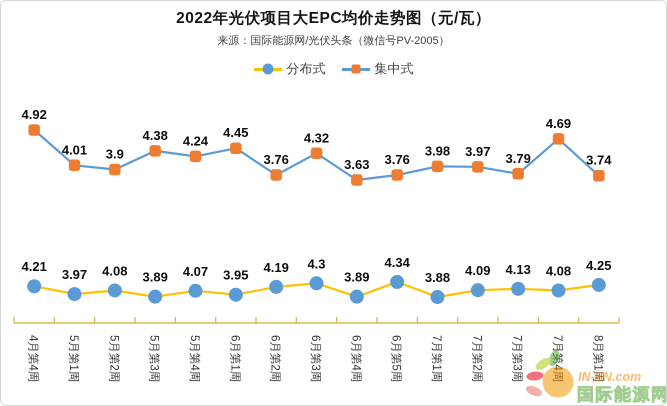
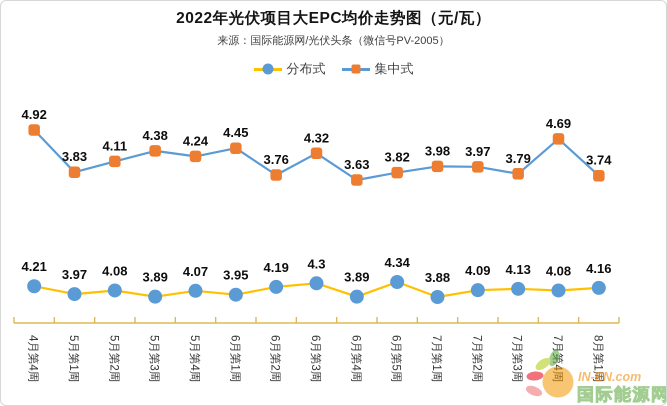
集中式/5月第1周: 4.01 -> 3.83
集中式/5月第2周: 3.9 -> 4.11
集中式/6月第5周: 3.76 -> 3.82
分布式/8月第1周: 4.25 -> 4.16
